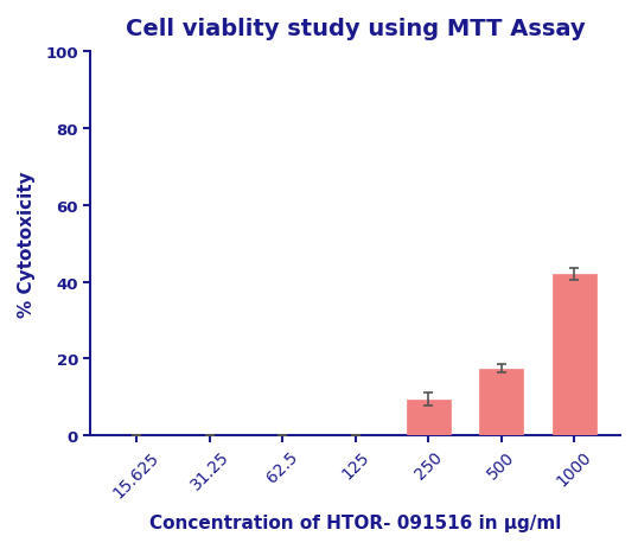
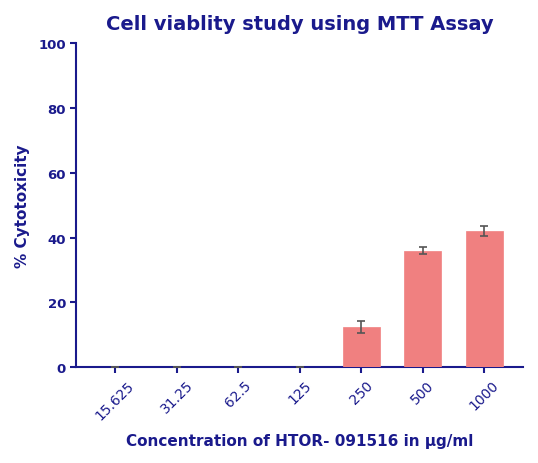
250: 9.5 -> 12.5
500: 17.5 -> 36.0
